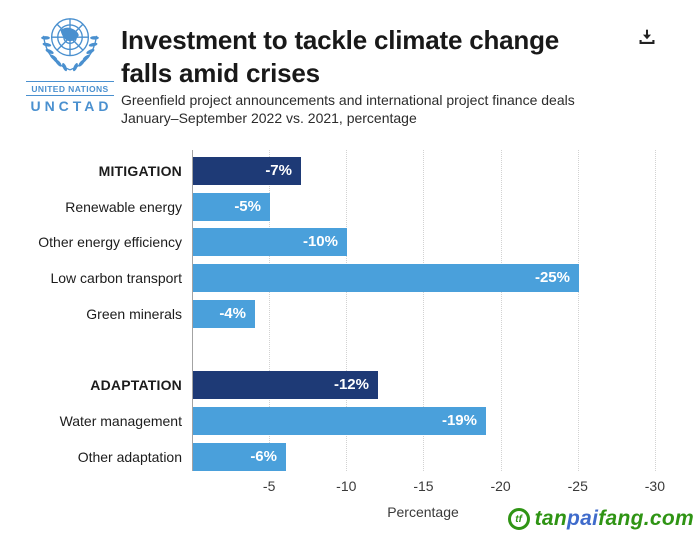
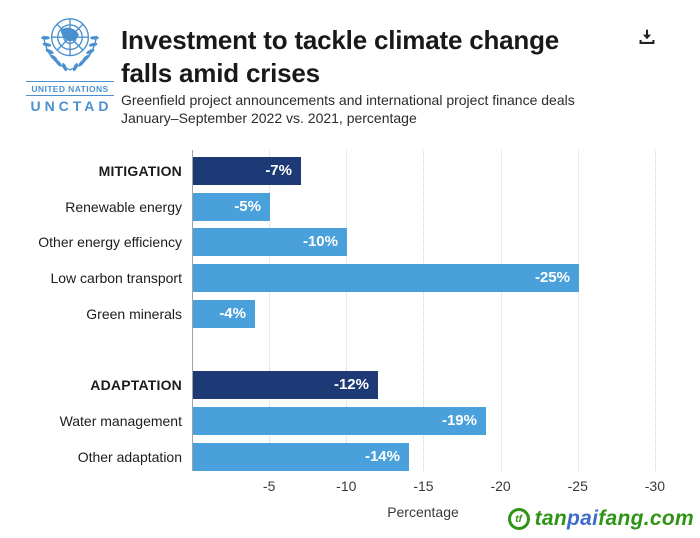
Other adaptation: -6% -> -14%
